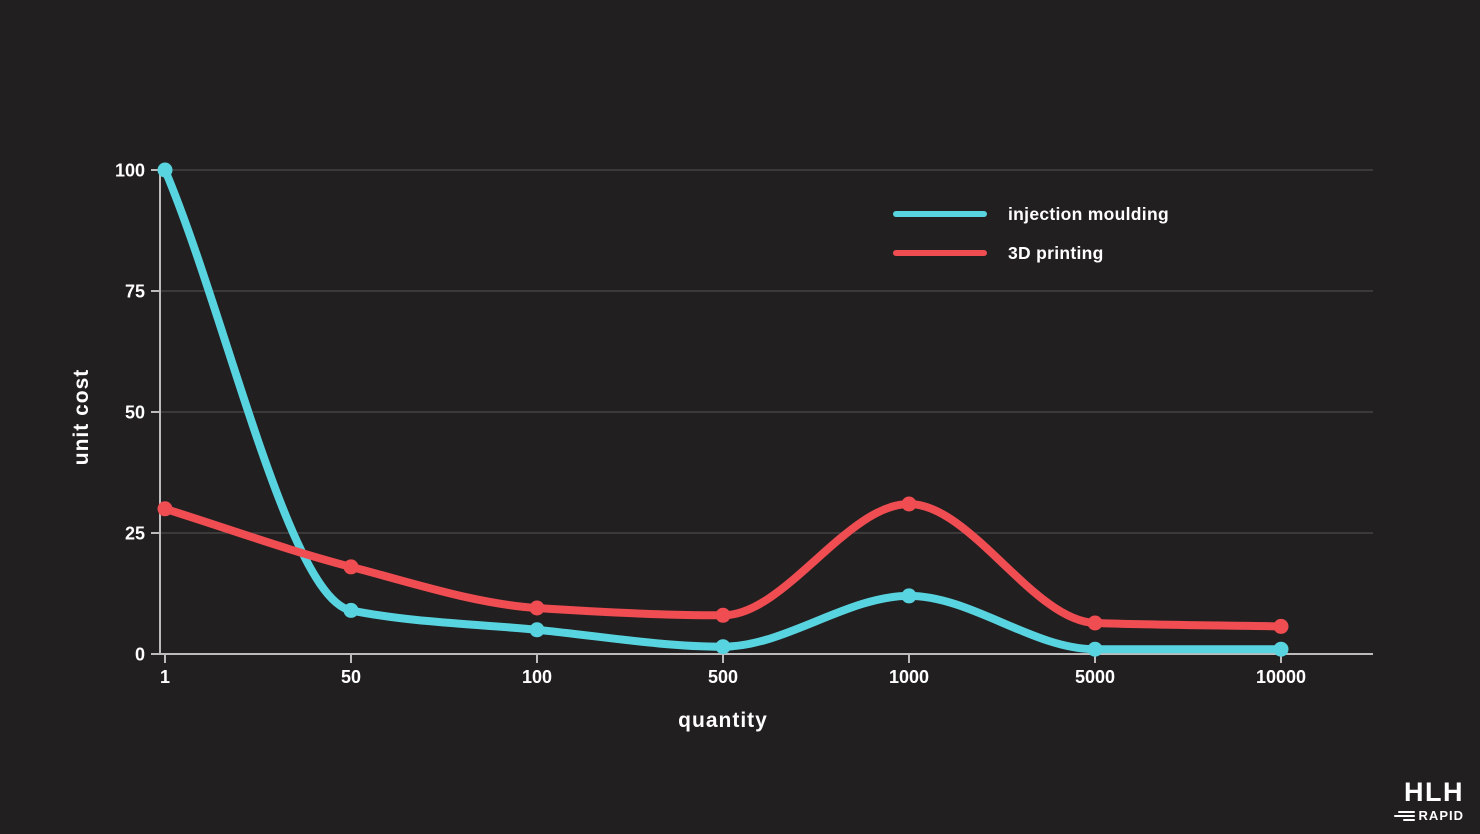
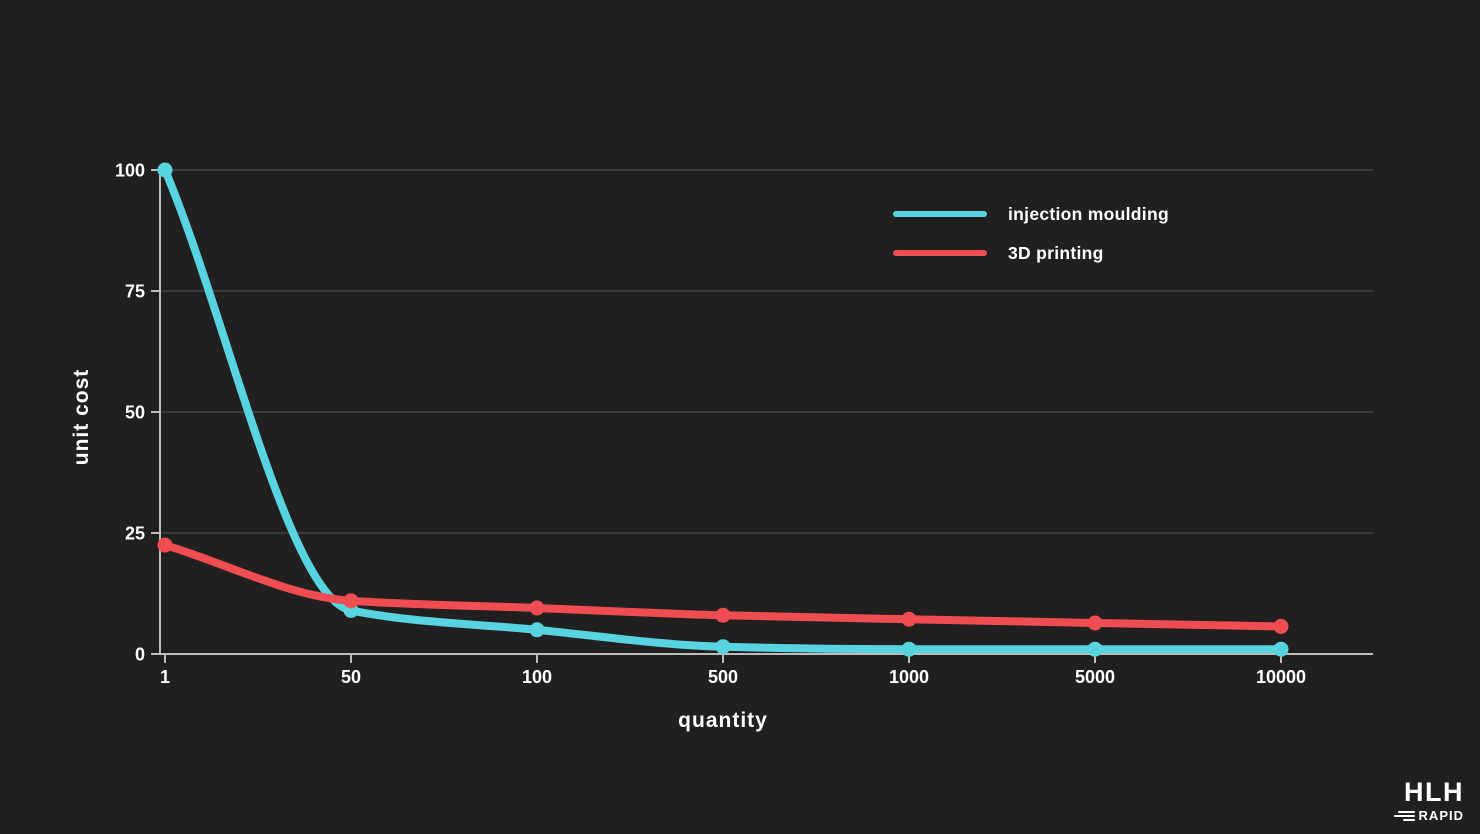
3D printing/1: 30 -> 22
3D printing/50: 18 -> 11
injection moulding/1000: 12 -> 1
3D printing/1000: 31 -> 7
